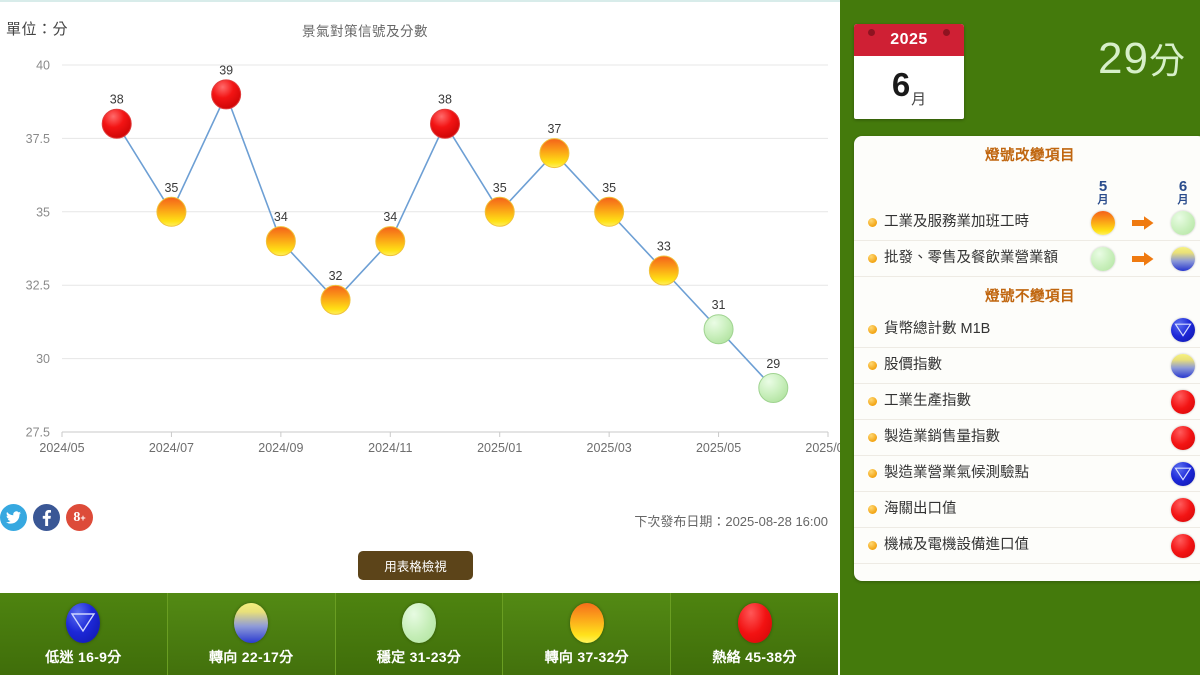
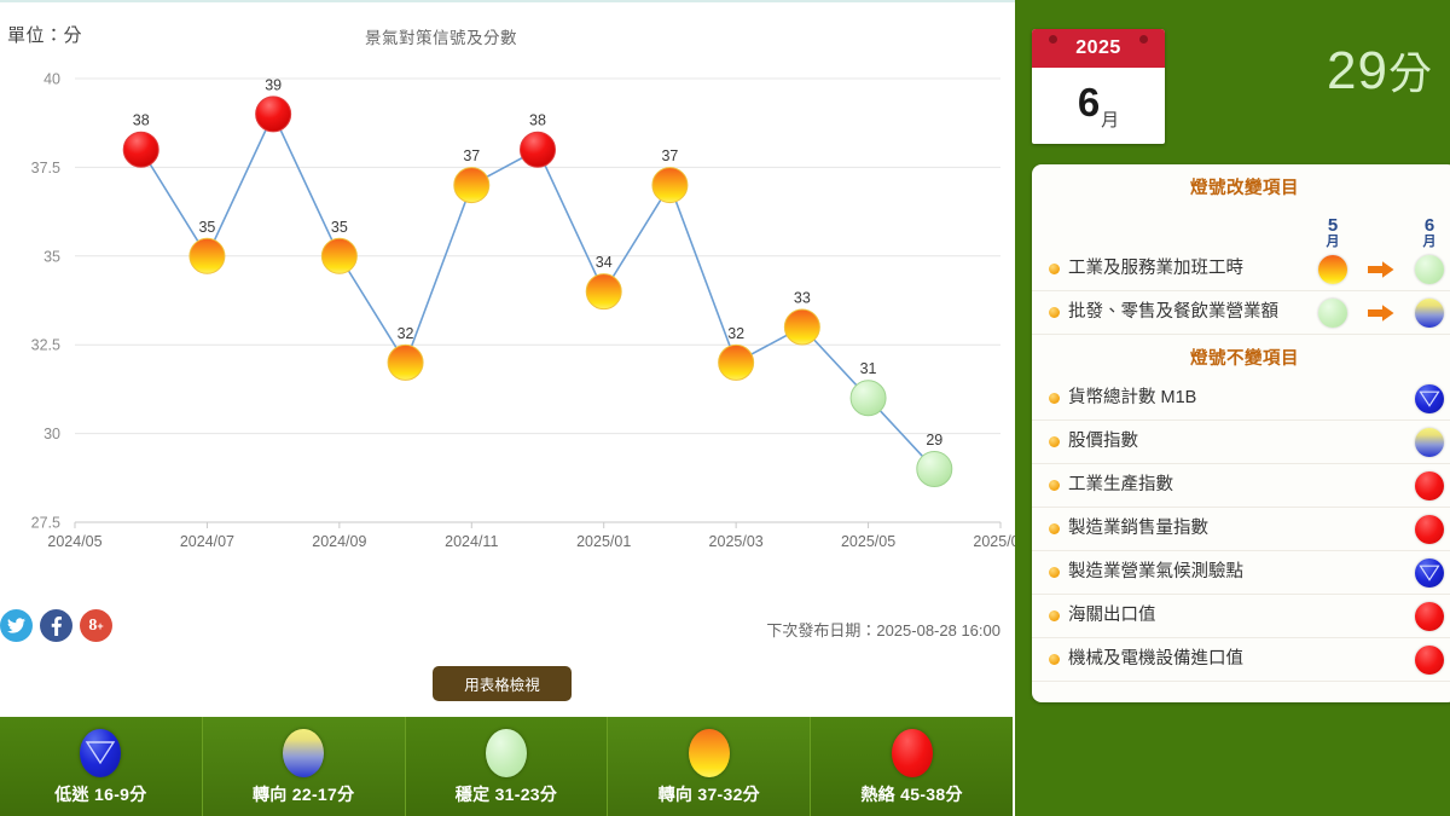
2024/09: 34 -> 35
2024/11: 34 -> 37
2025/01: 35 -> 34
2025/03: 35 -> 32
